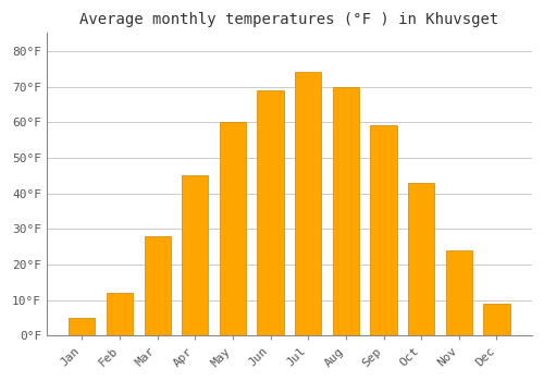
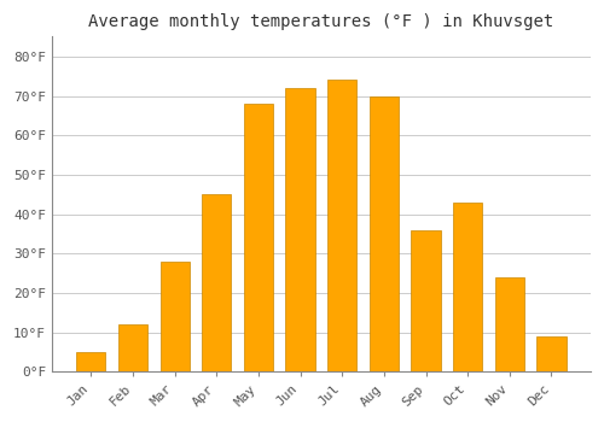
May: 60°F -> 68°F
Jun: 69°F -> 72°F
Sep: 59°F -> 36°F
